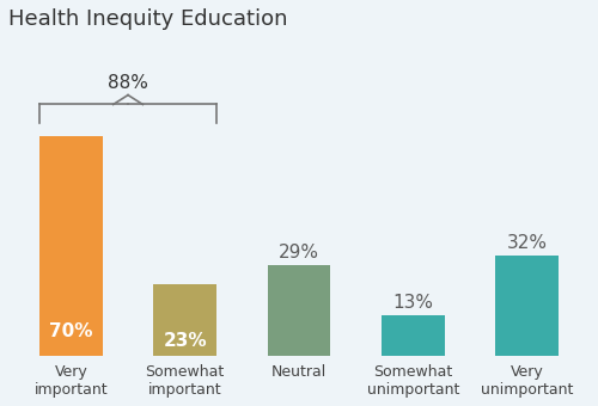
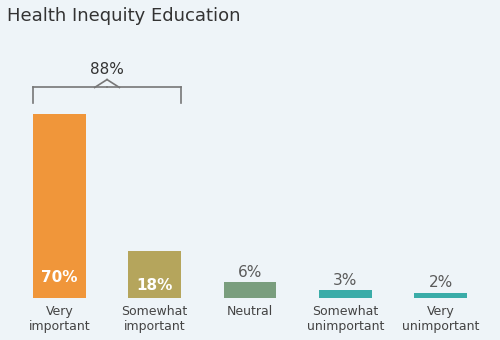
Somewhat important: 23% -> 18%
Neutral: 29% -> 6%
Somewhat unimportant: 13% -> 3%
Very unimportant: 32% -> 2%
